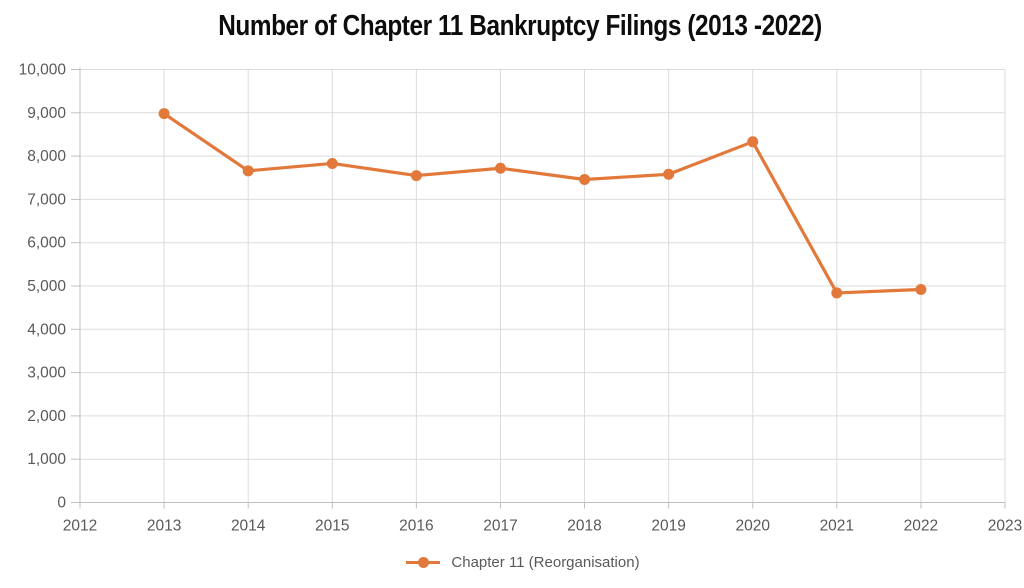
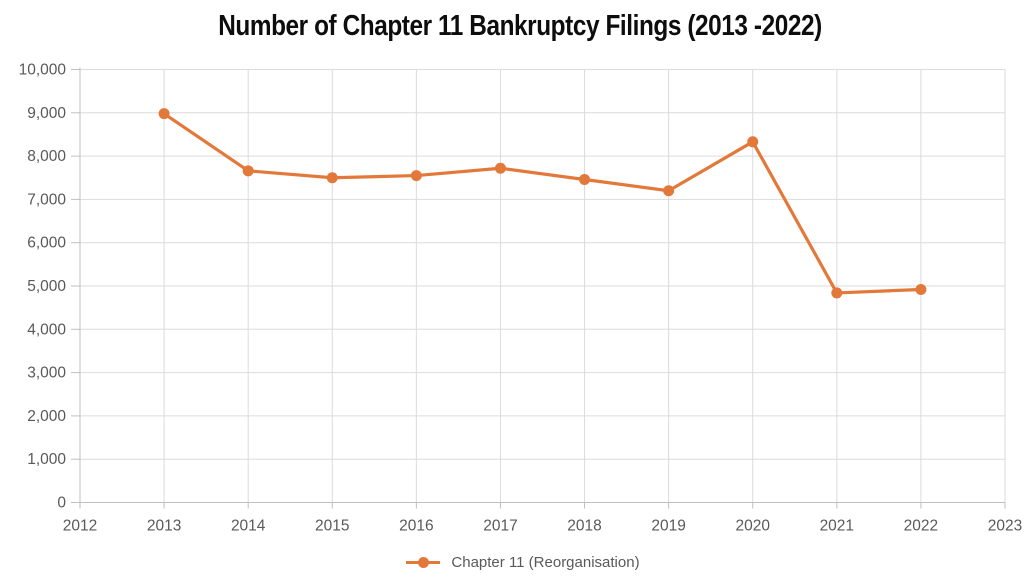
2015: 7800 -> 7500
2019: 7600 -> 7200
